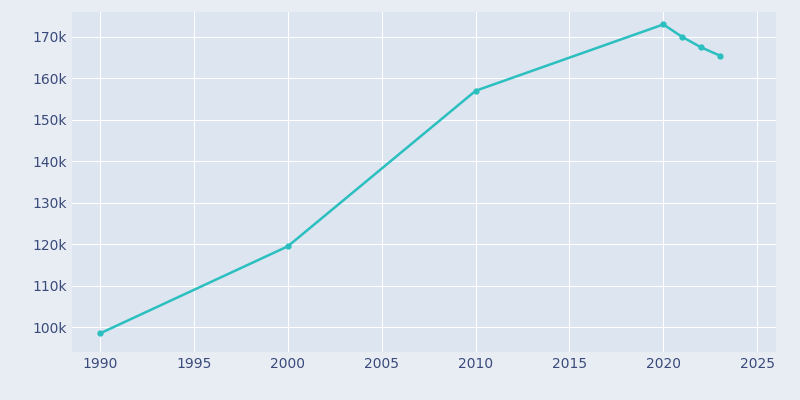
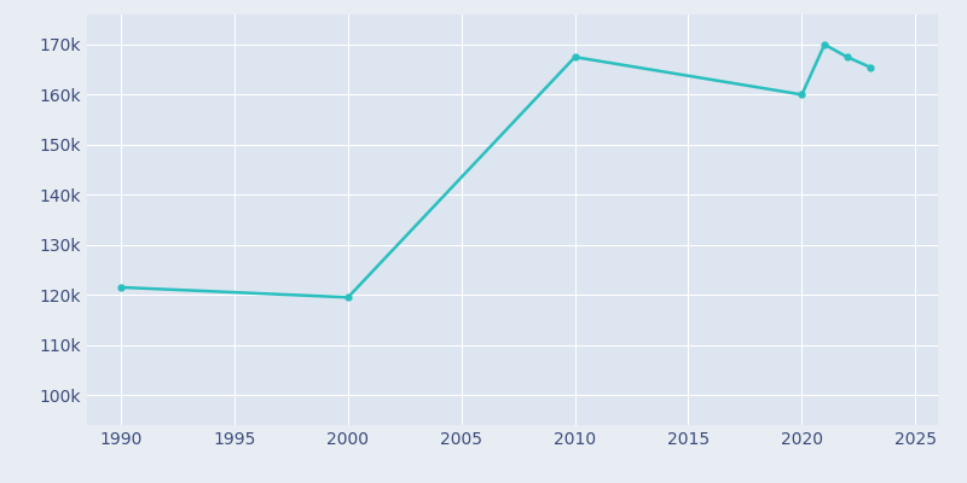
1990: 98.5k -> 121.5k
2010: 157.0k -> 167.5k
2020: 173.0k -> 160.0k
